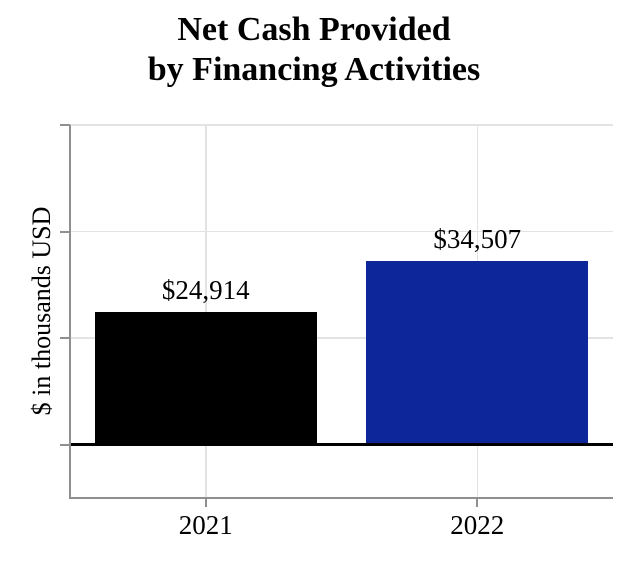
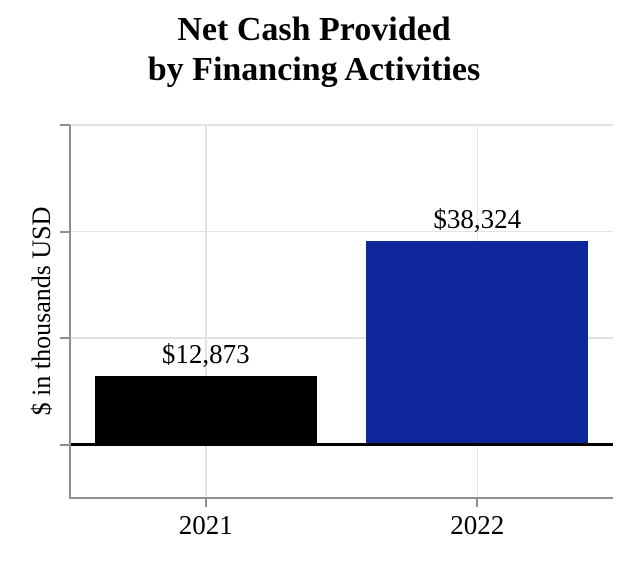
2021: $24,914 -> $12,873
2022: $34,507 -> $38,324
